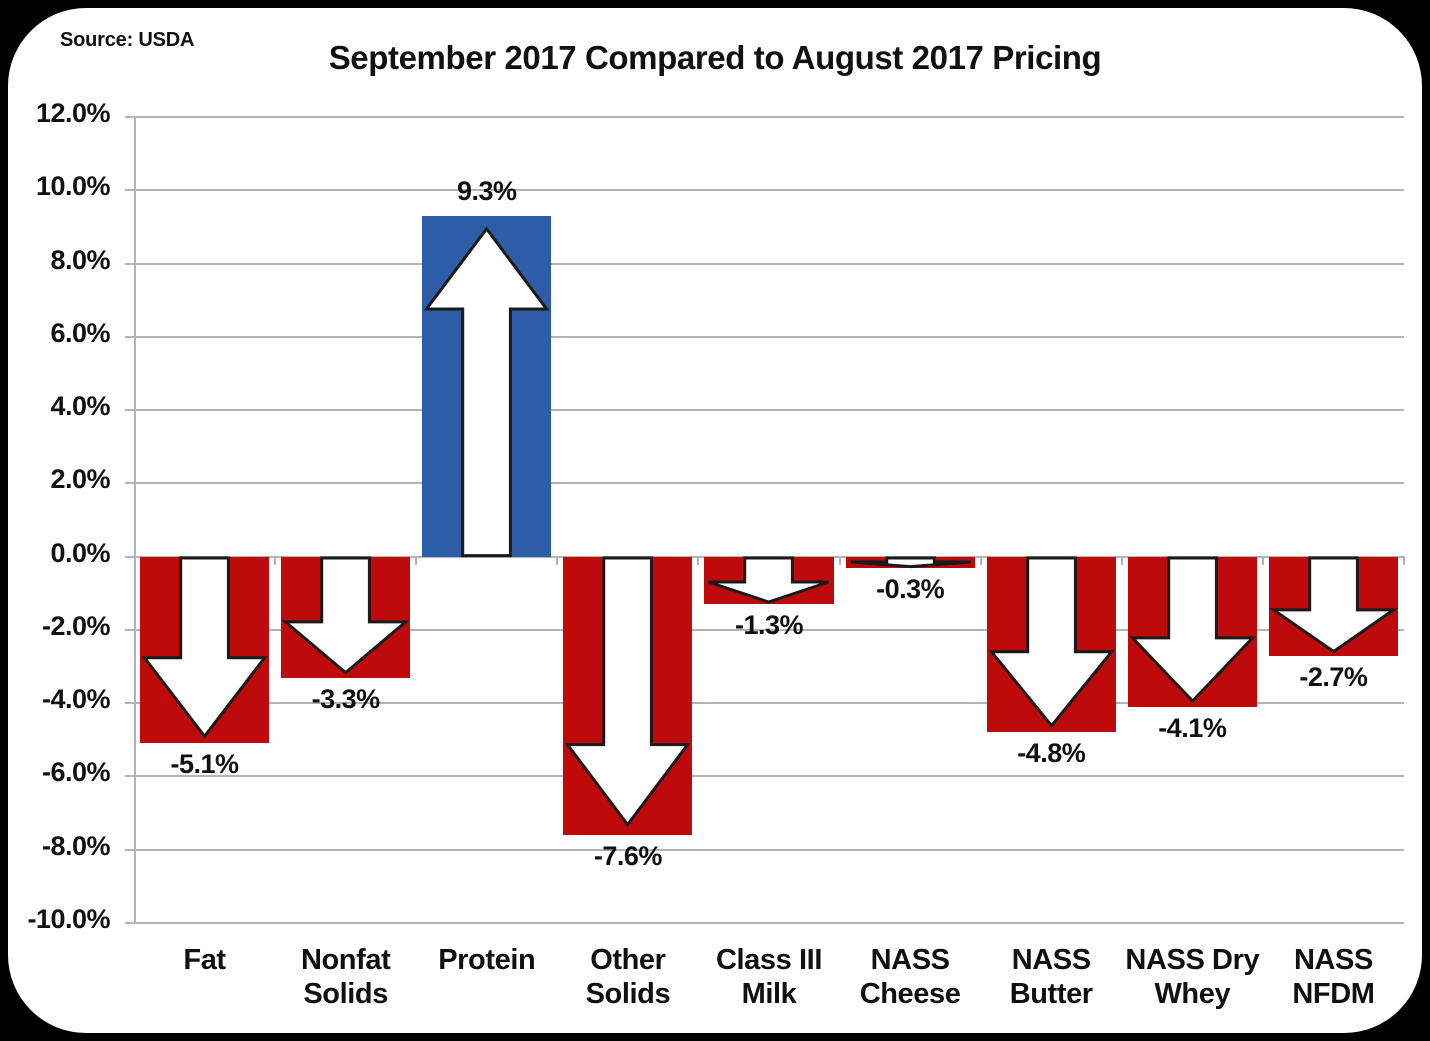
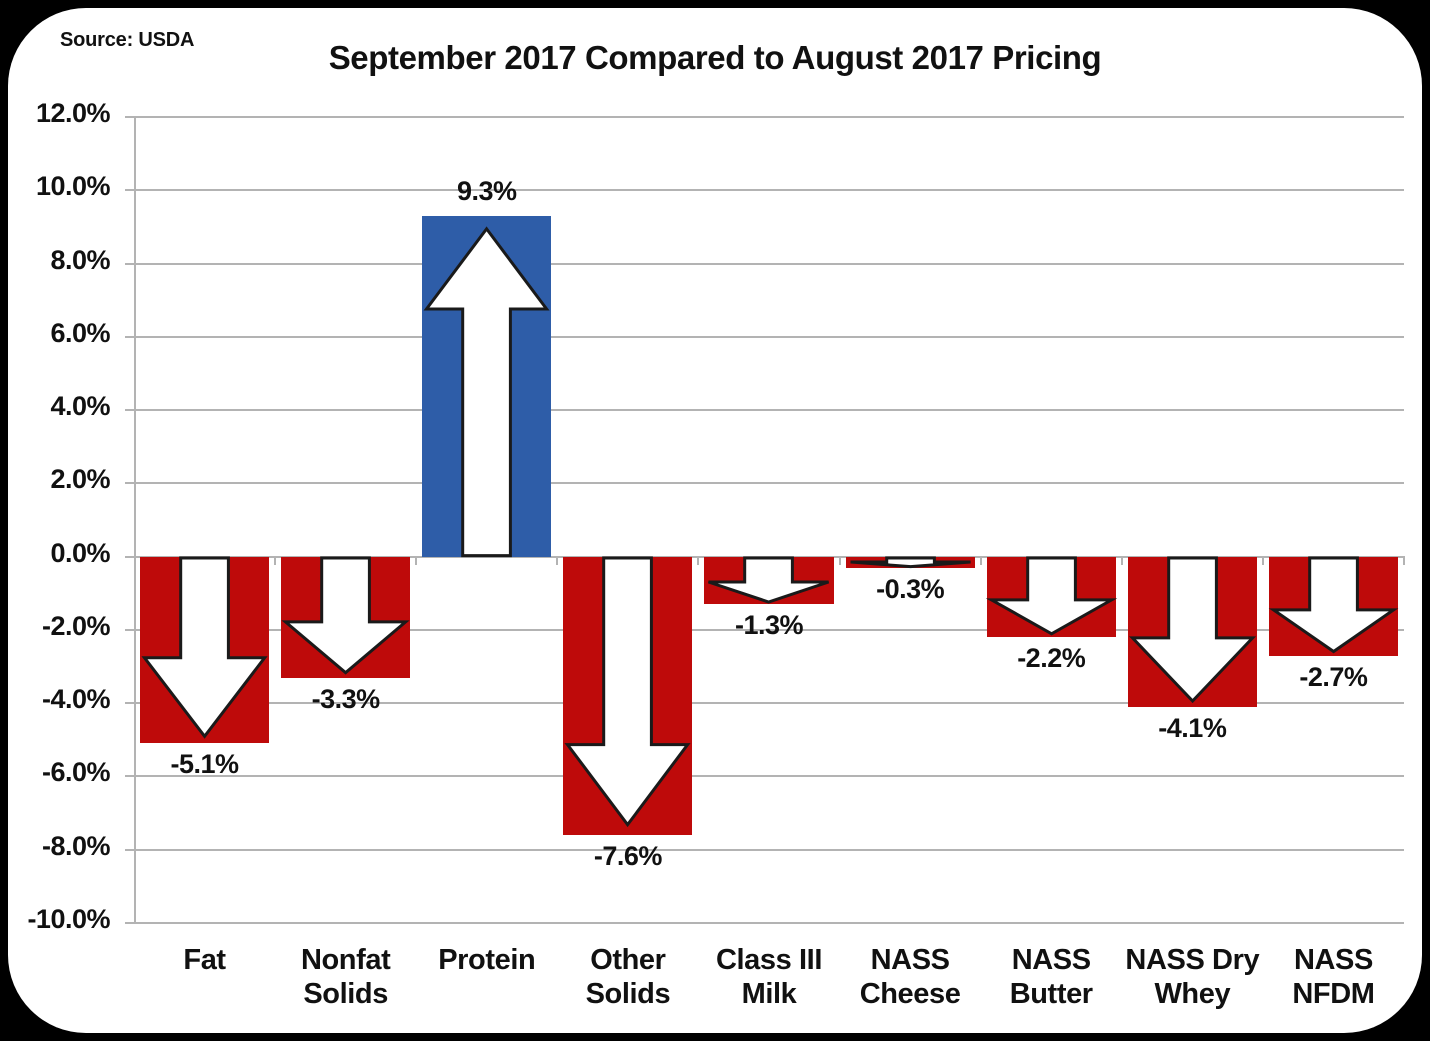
NASS Butter: -4.8% -> -2.2%
